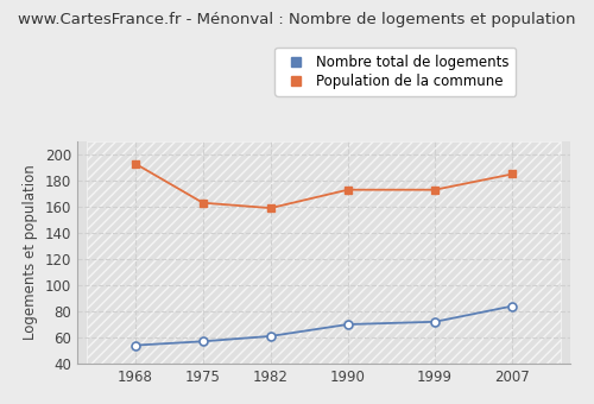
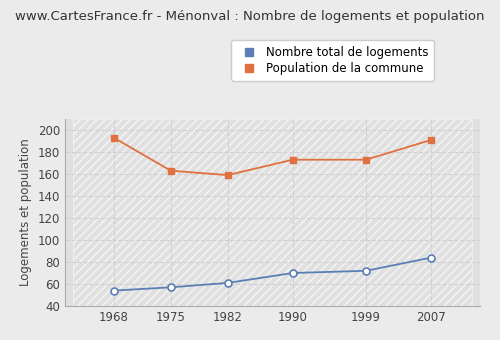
Population de la commune/2007: 185 -> 191
